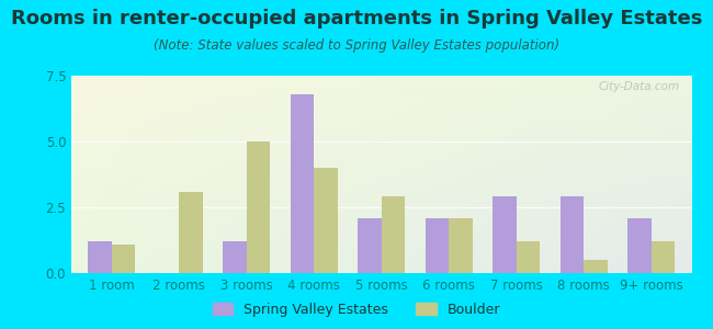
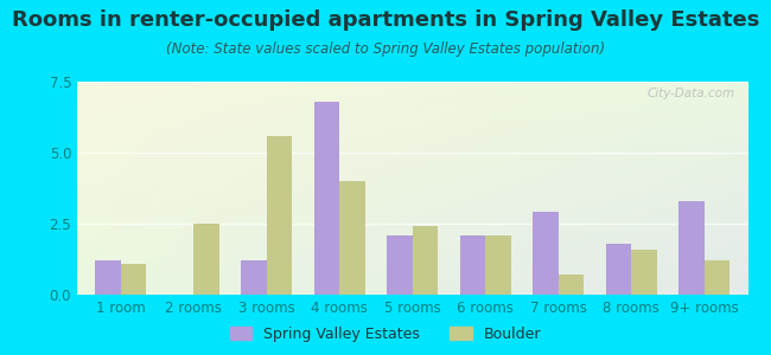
Boulder/2 rooms: 3.1 -> 2.5
Boulder/3 rooms: 5.0 -> 5.6
Boulder/5 rooms: 2.9 -> 2.4
Boulder/7 rooms: 1.2 -> 0.7
Spring Valley Estates/8 rooms: 2.9 -> 1.8
Boulder/8 rooms: 0.5 -> 1.6
Spring Valley Estates/9+ rooms: 2.1 -> 3.3
